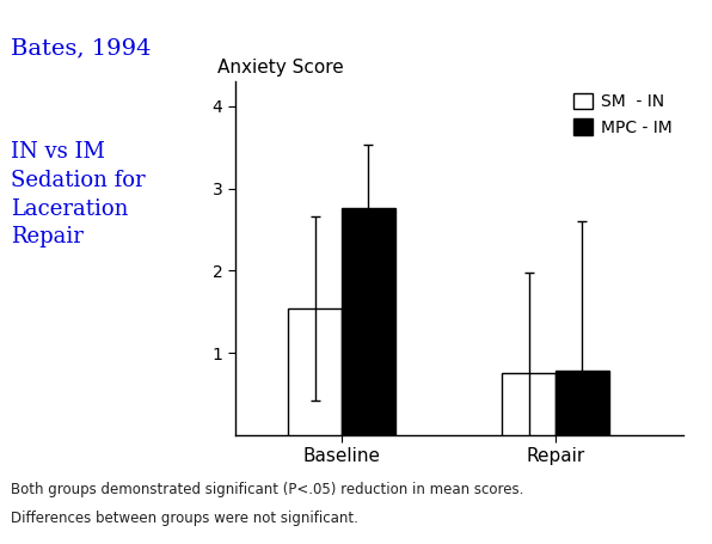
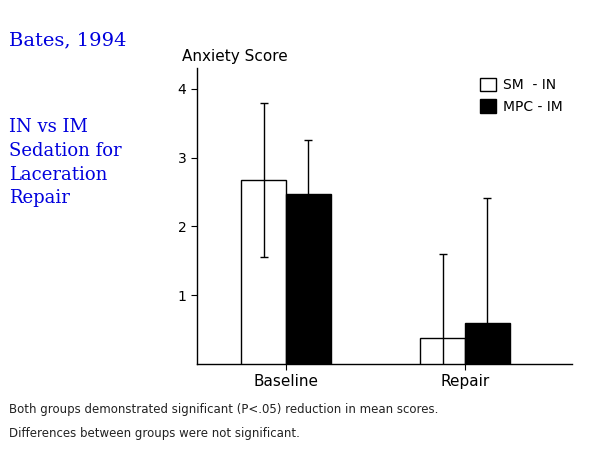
SM - IN/Baseline: 1.54 -> 2.68
MPC - IM/Baseline: 2.76 -> 2.47
SM - IN/Repair: 0.76 -> 0.38
MPC - IM/Repair: 0.78 -> 0.60
